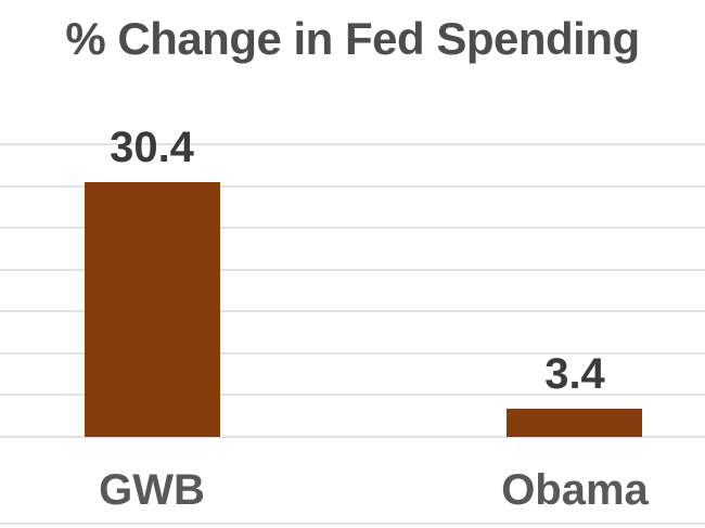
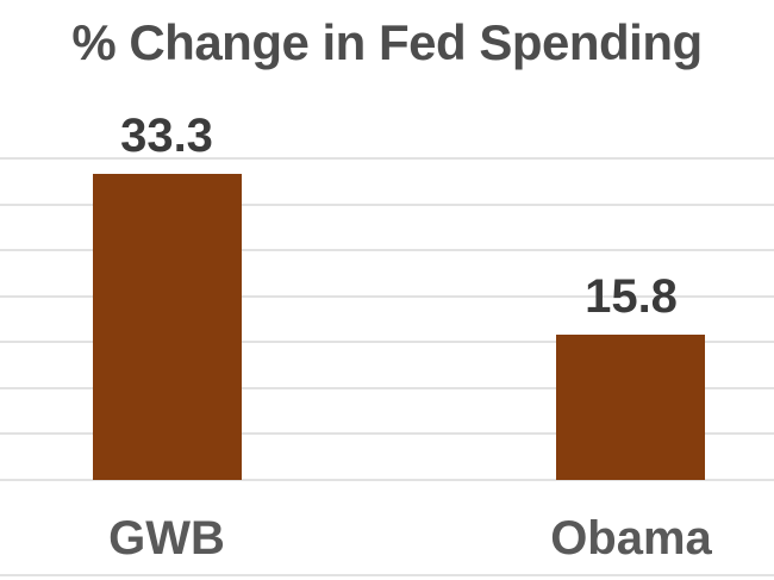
GWB: 30.4 -> 33.3
Obama: 3.4 -> 15.8
